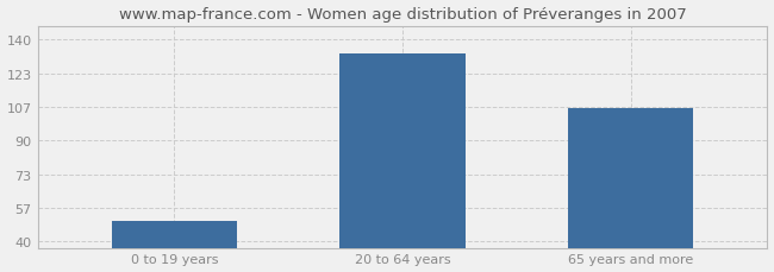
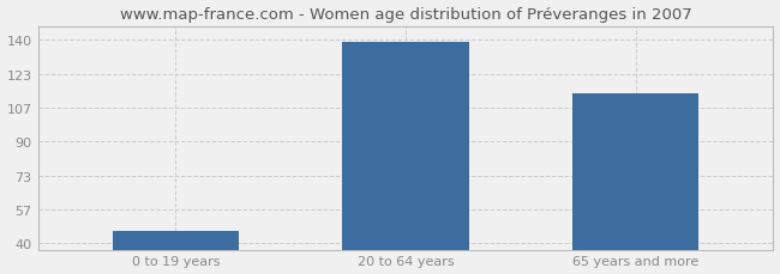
0 to 19 years: 50 -> 46
20 to 64 years: 133 -> 139
65 years and more: 106 -> 114
